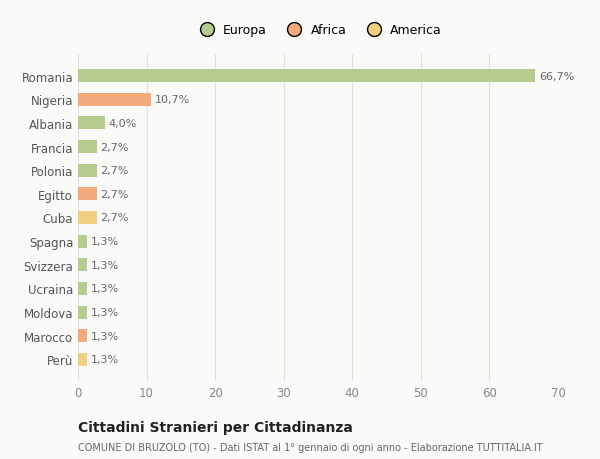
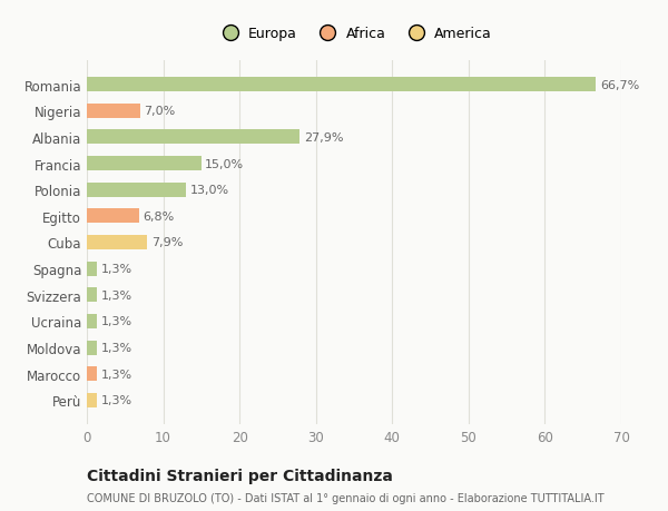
Nigeria: 10,7% -> 7,0%
Albania: 4,0% -> 27,9%
Francia: 2,7% -> 15,0%
Polonia: 2,7% -> 13,0%
Egitto: 2,7% -> 6,8%
Cuba: 2,7% -> 7,9%
